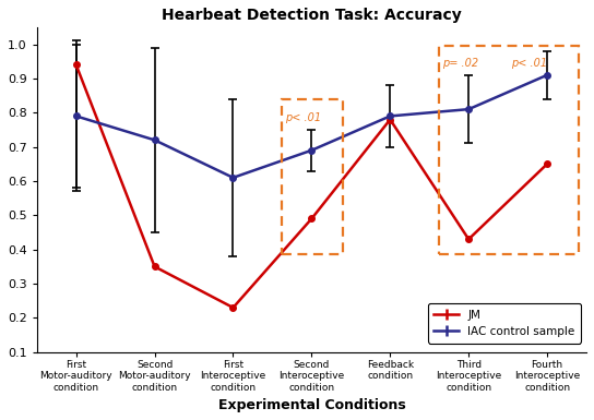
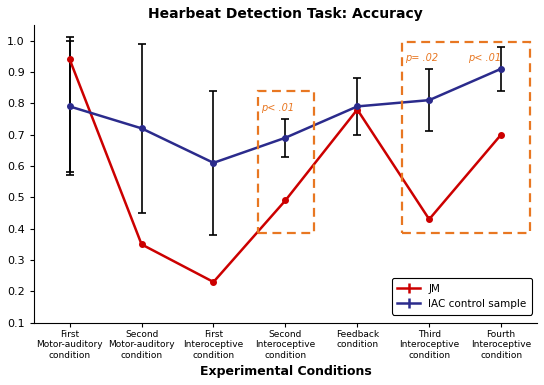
JM/Fourth Interoceptive condition: 0.65 -> 0.70
